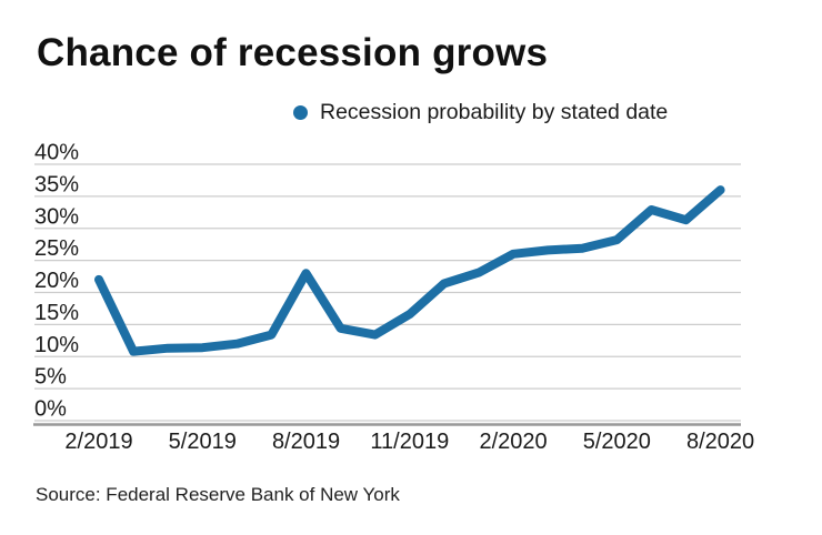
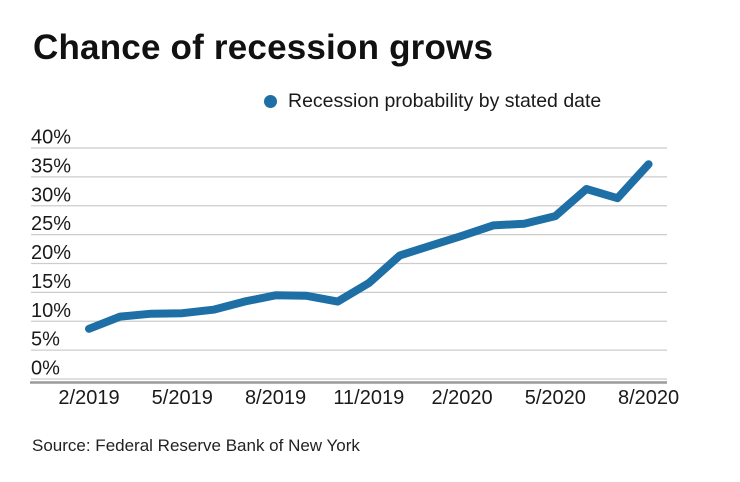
2/2019: 22% -> 9%
8/2019: 23% -> 14%
2/2020: 26% -> 25%
8/2020: 36% -> 37%
